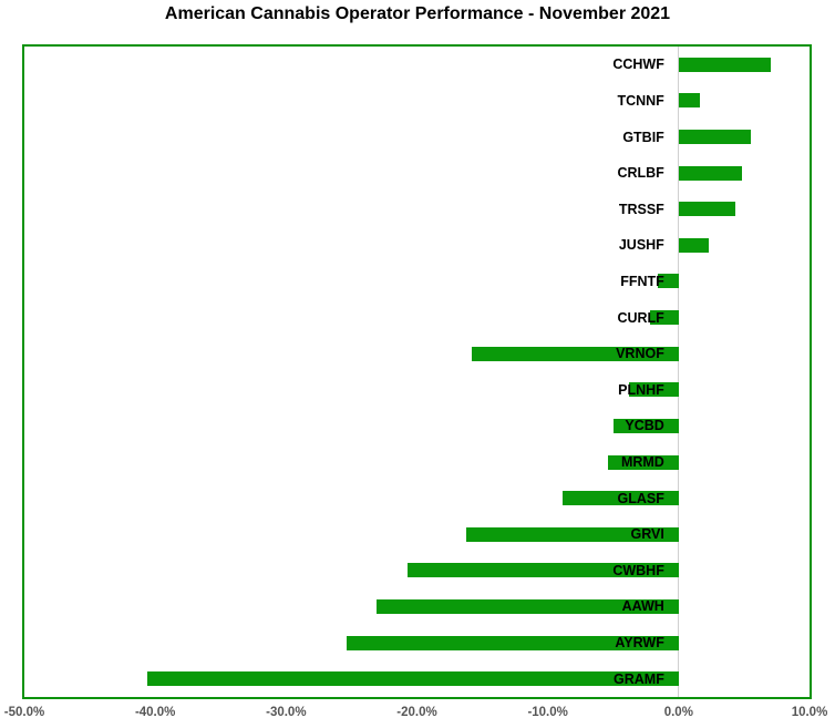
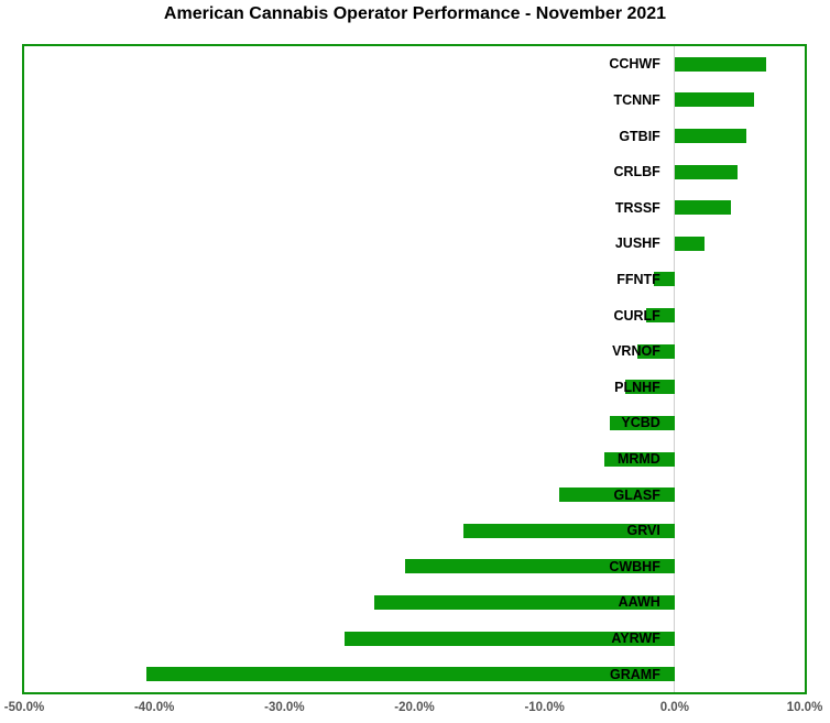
TCNNF: 1.6% -> 6.1%
VRNOF: -15.8% -> -2.9%
